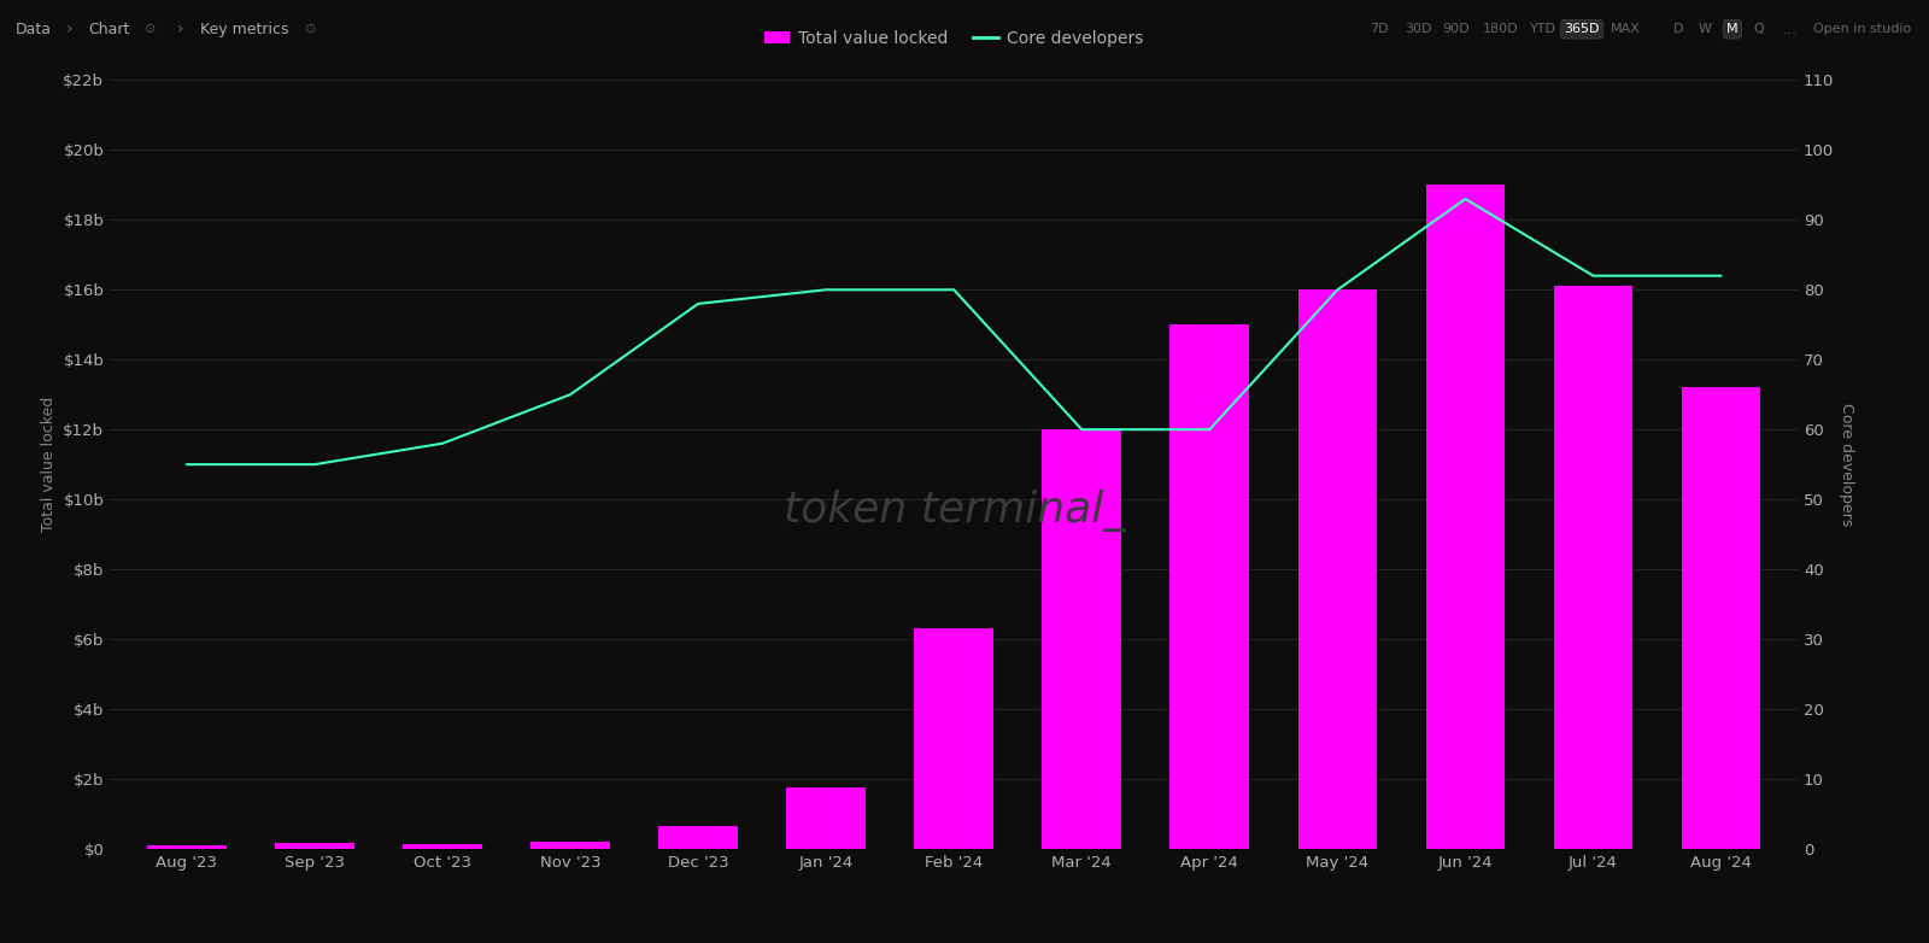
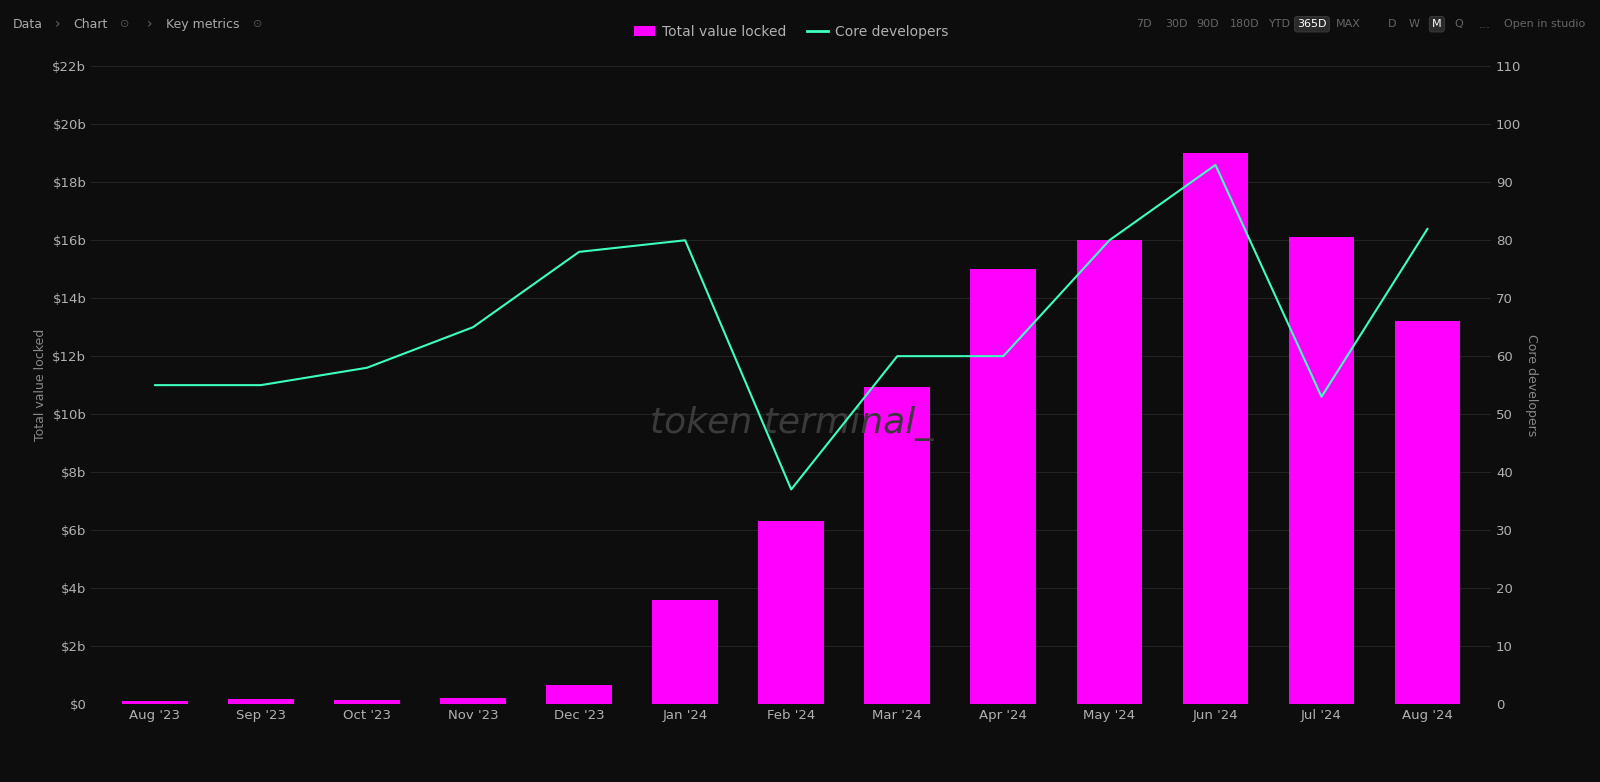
Total value locked/Jan '24: $1.75b -> $3.60b
Core developers/Feb '24: 80 -> 37
Total value locked/Mar '24: $12.00b -> $10.95b
Core developers/Jul '24: 82 -> 53
